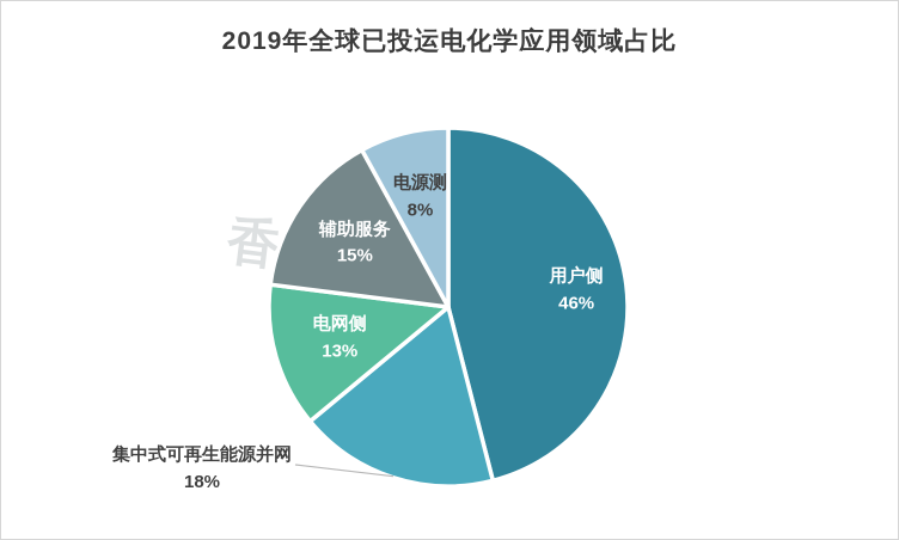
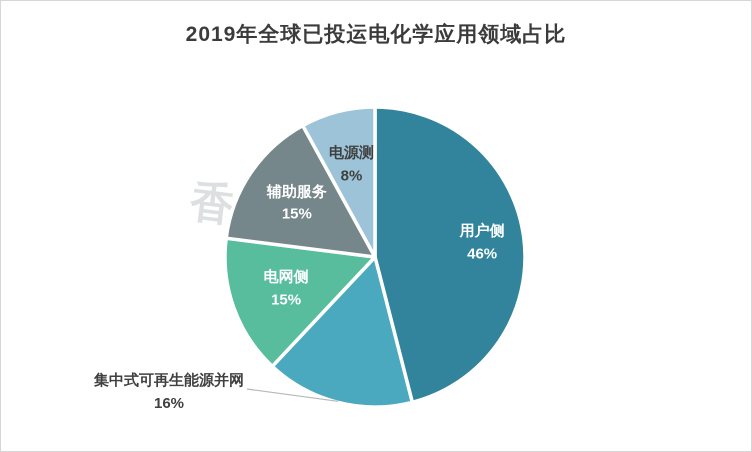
集中式可再生能源并网: 18% -> 16%
电网侧: 13% -> 15%
